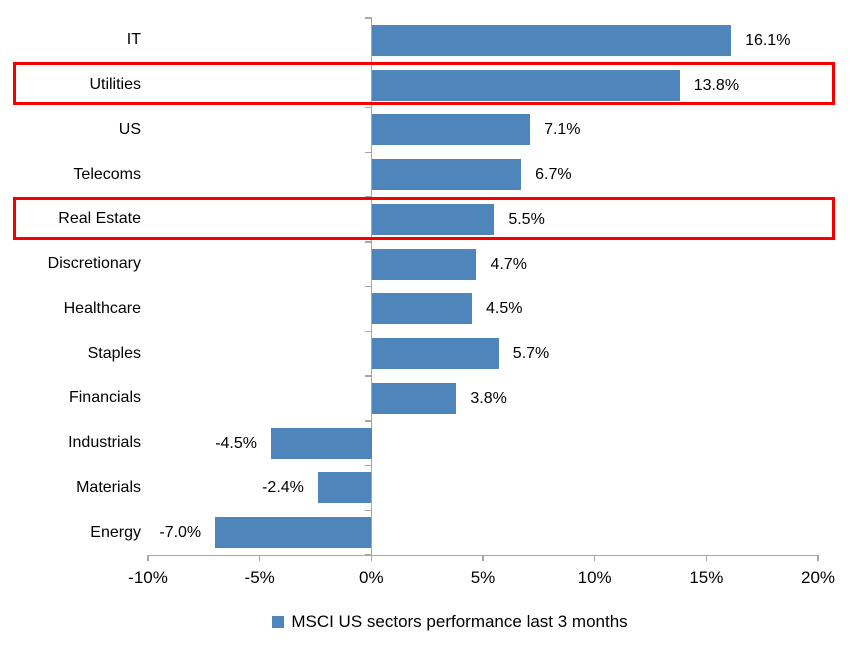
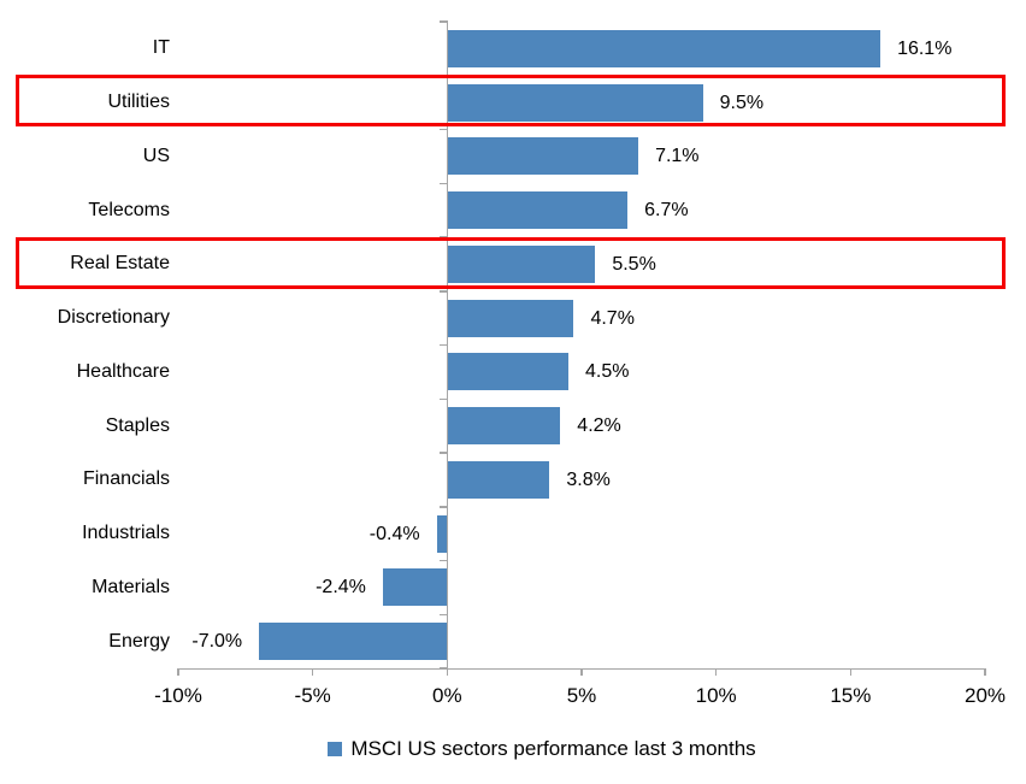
Utilities: 13.8% -> 9.5%
Staples: 5.7% -> 4.2%
Industrials: -4.5% -> -0.4%
